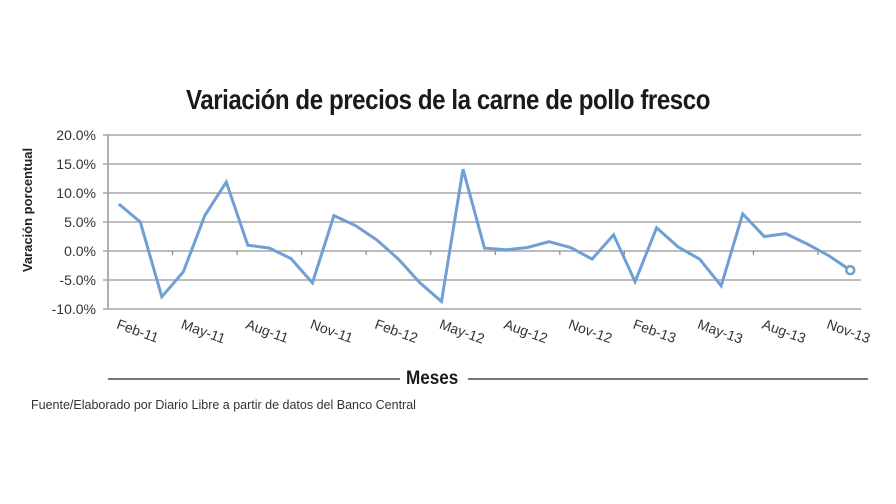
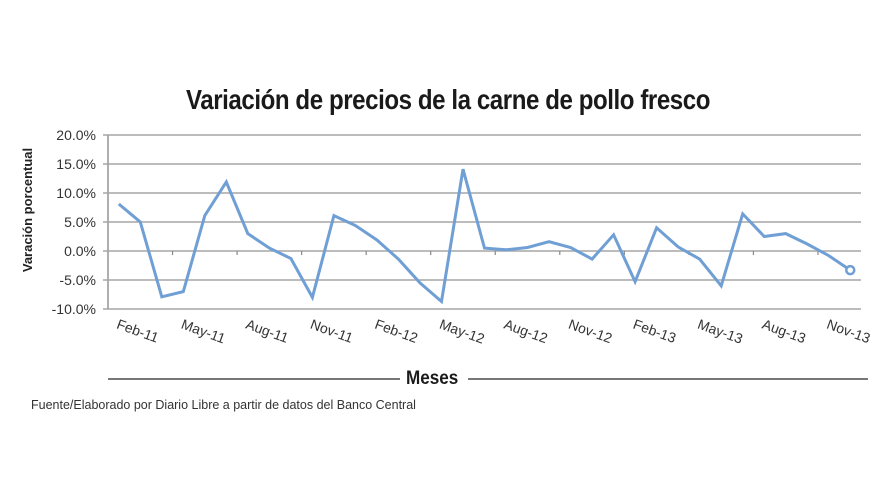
May-11: -4% -> -7%
Aug-11: 1% -> 3%
Nov-11: -6% -> -8%
